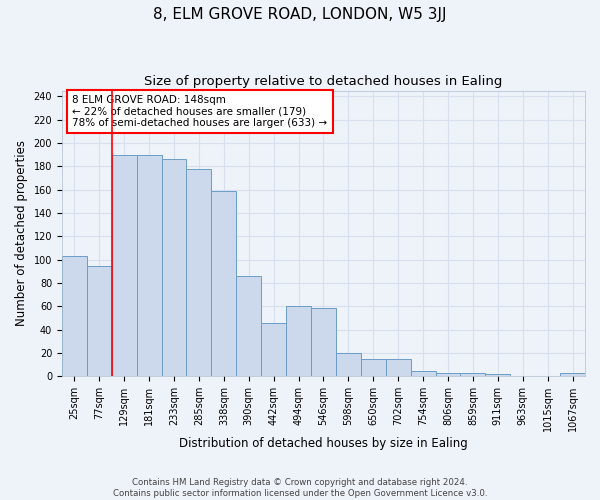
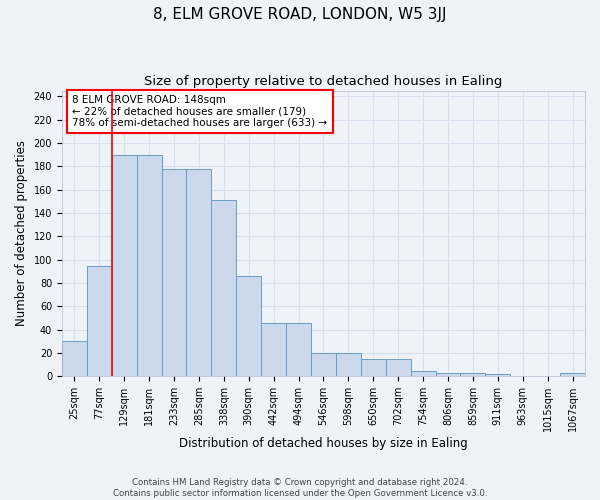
25sqm: 103 -> 30
233sqm: 186 -> 178
338sqm: 159 -> 151
494sqm: 60 -> 46
546sqm: 59 -> 20
